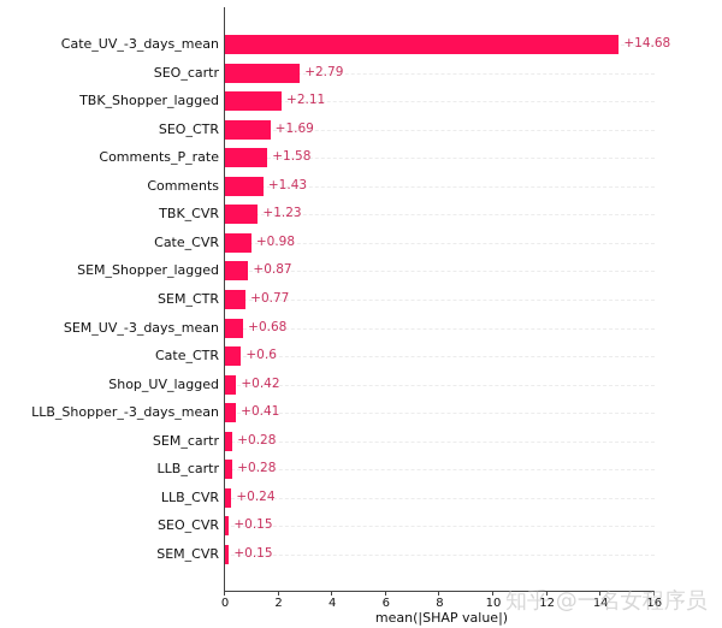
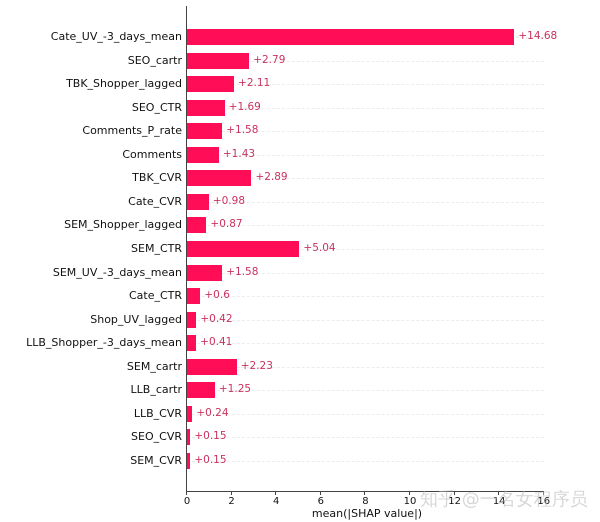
TBK_CVR: +1.23 -> +2.89
SEM_CTR: +0.77 -> +5.04
SEM_UV_-3_days_mean: +0.68 -> +1.58
SEM_cartr: +0.28 -> +2.23
LLB_cartr: +0.28 -> +1.25
